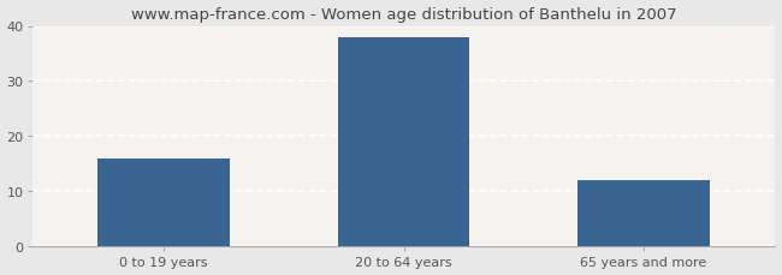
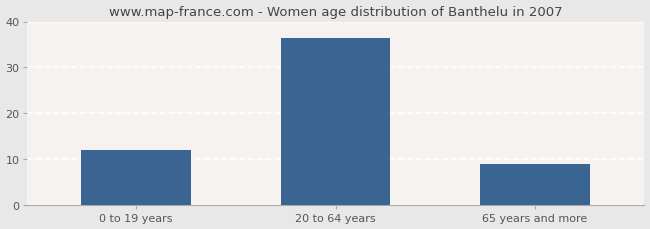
0 to 19 years: 16.0 -> 12.0
20 to 64 years: 38.0 -> 36.5
65 years and more: 12.0 -> 9.0
